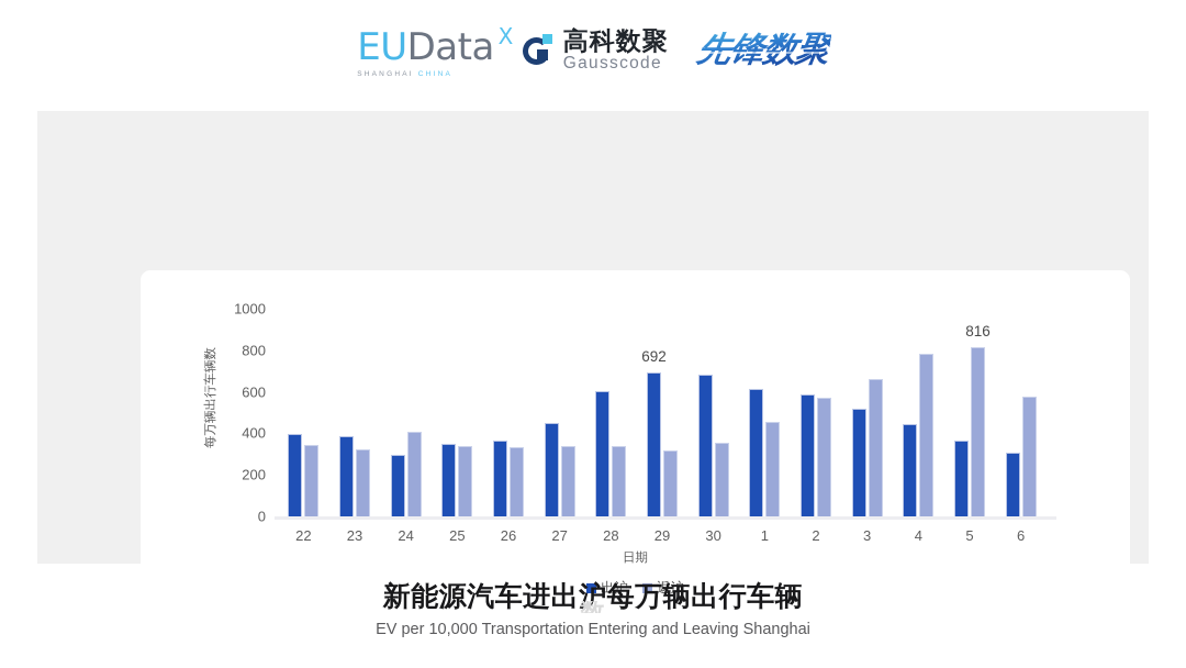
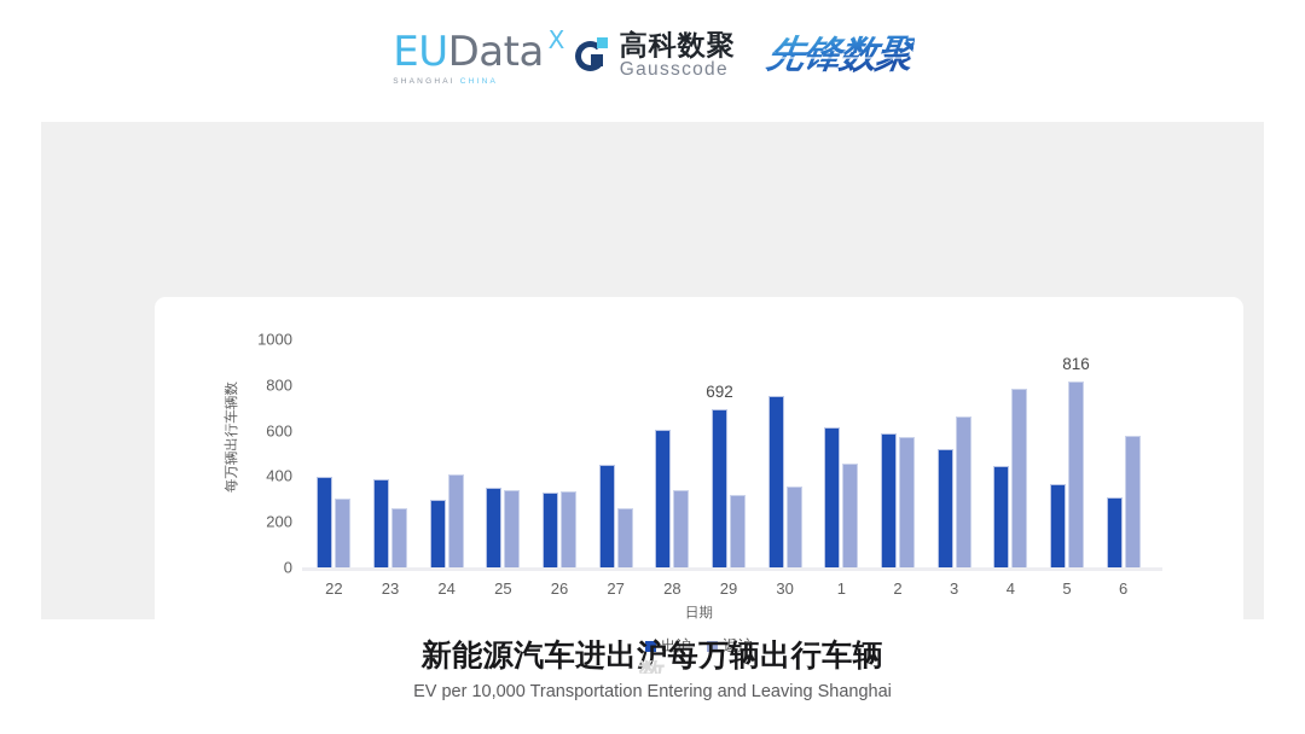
返沪/22: 340 -> 300
返沪/23: 320 -> 260
出沪/26: 360 -> 330
返沪/27: 340 -> 260
出沪/30: 680 -> 750
